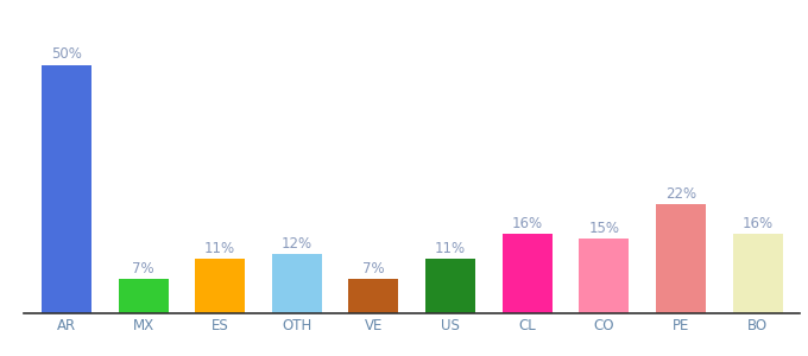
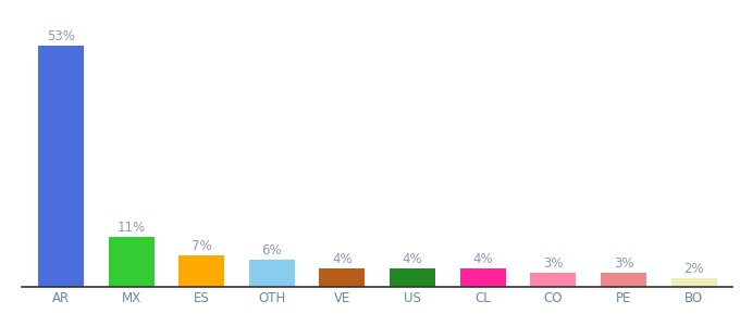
AR: 50% -> 53%
MX: 7% -> 11%
ES: 11% -> 7%
OTH: 12% -> 6%
VE: 7% -> 4%
US: 11% -> 4%
CL: 16% -> 4%
CO: 15% -> 3%
PE: 22% -> 3%
BO: 16% -> 2%
